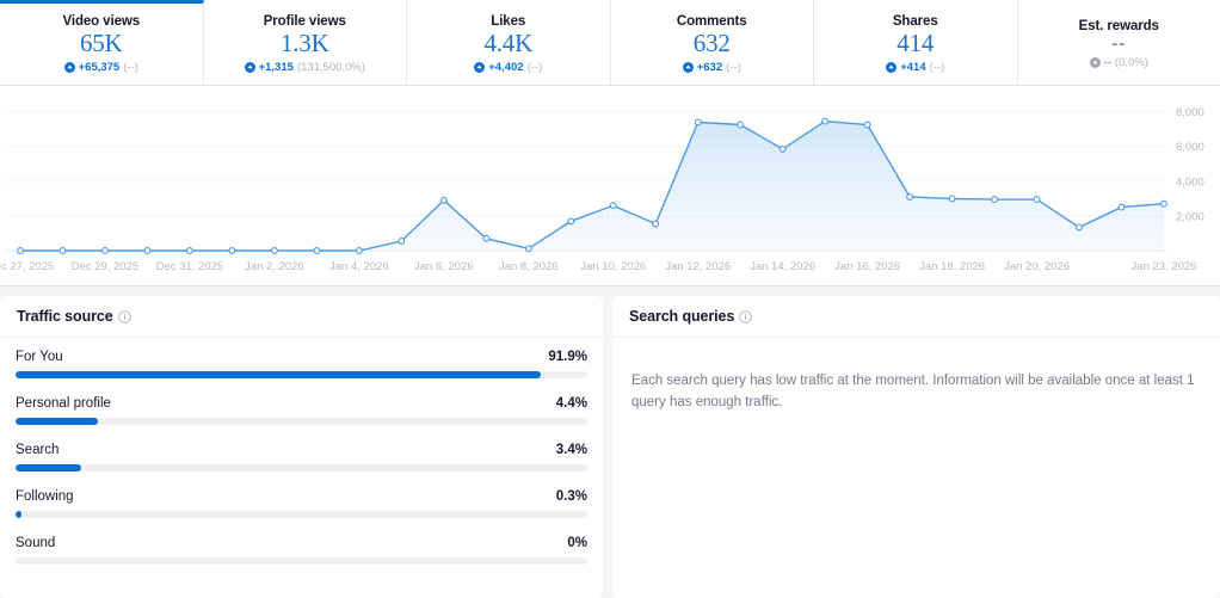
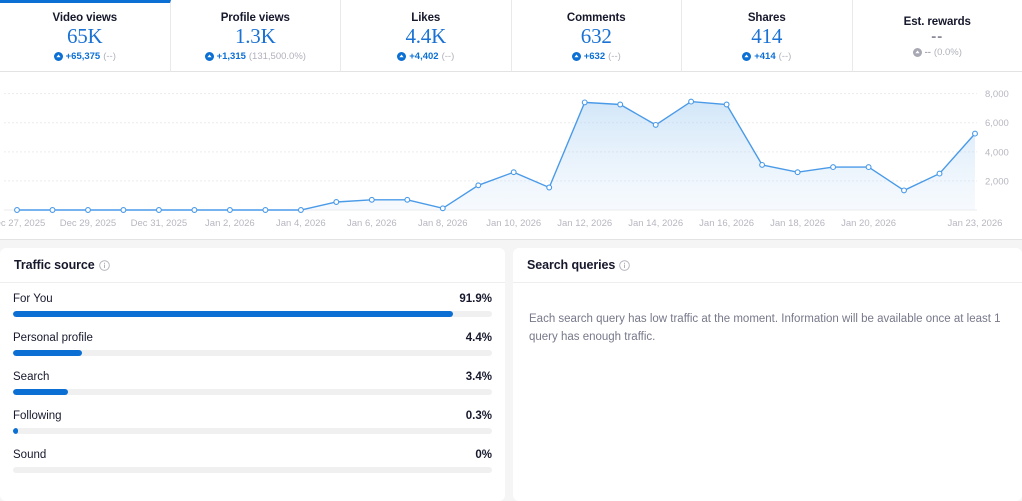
Jan 6, 2026: 2900 -> 700
Jan 18, 2026: 3000 -> 2600
Jan 23, 2026: 2700 -> 5200
